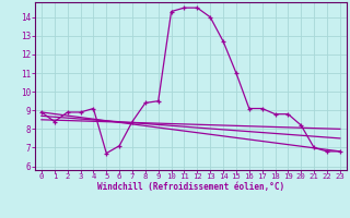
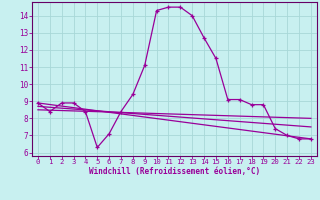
4: 9.1 -> 8.4
5: 6.7 -> 6.3
9: 9.5 -> 11.1
15: 11.0 -> 11.5
20: 8.2 -> 7.4
